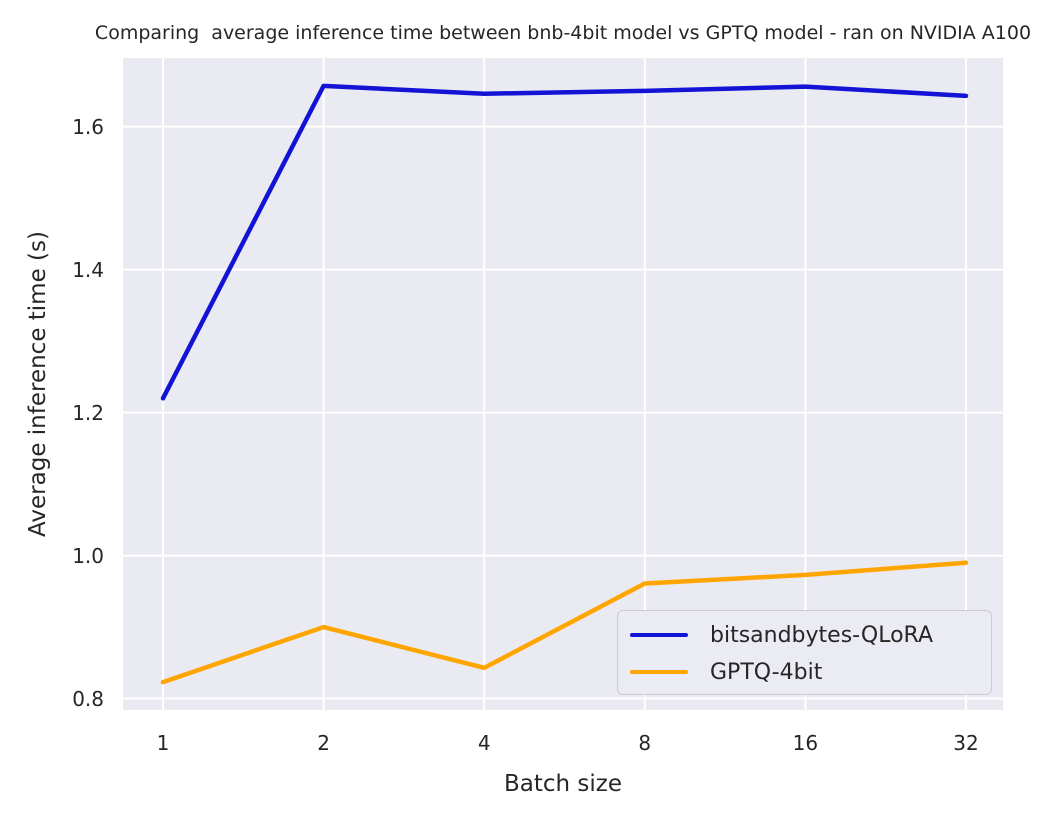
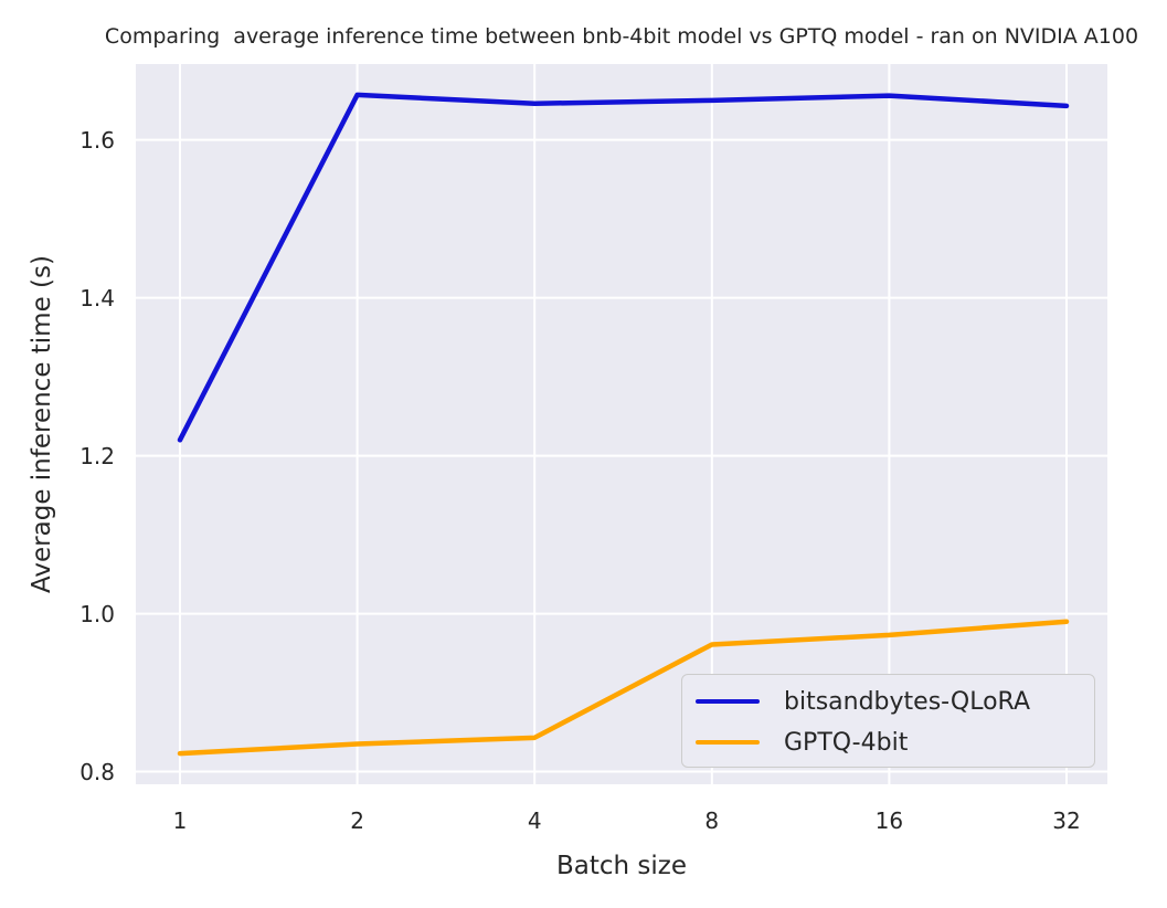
GPTQ-4bit/2: 0.90 -> 0.83
